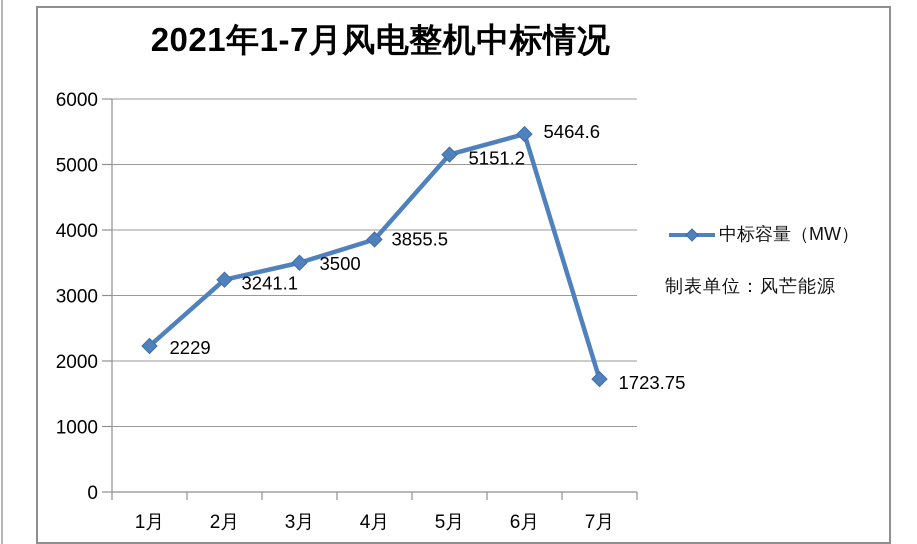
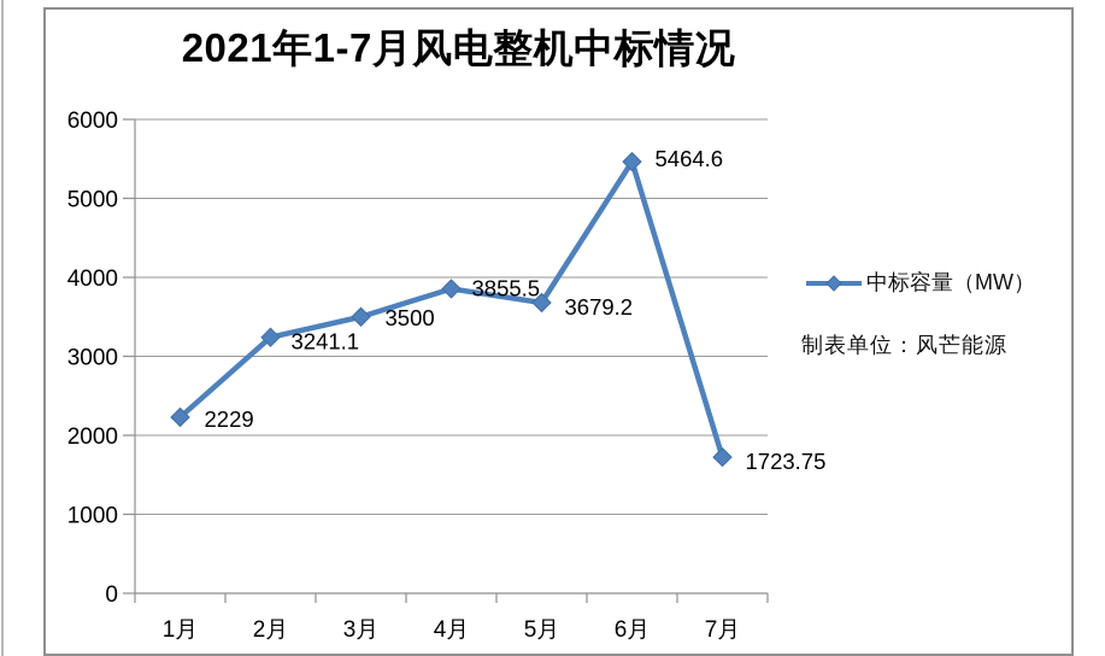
5月: 5151.2 -> 3679.2
